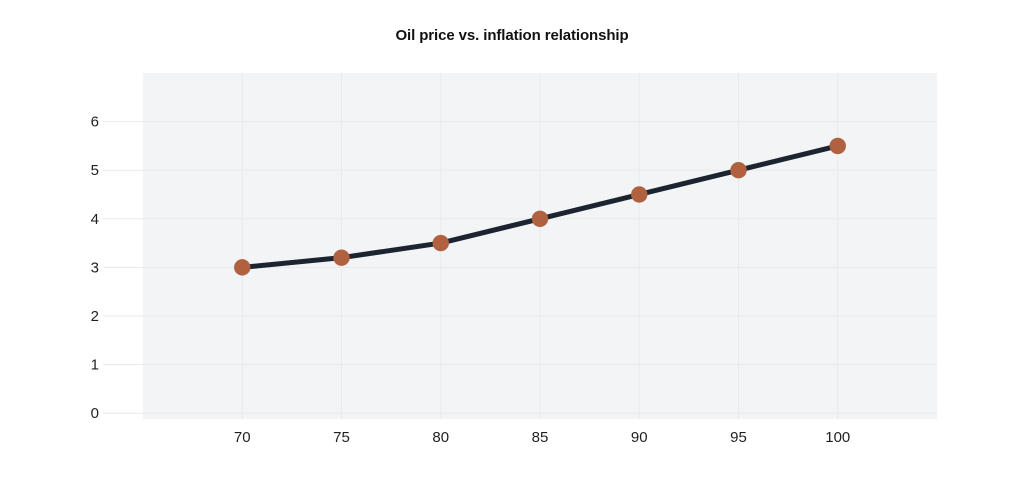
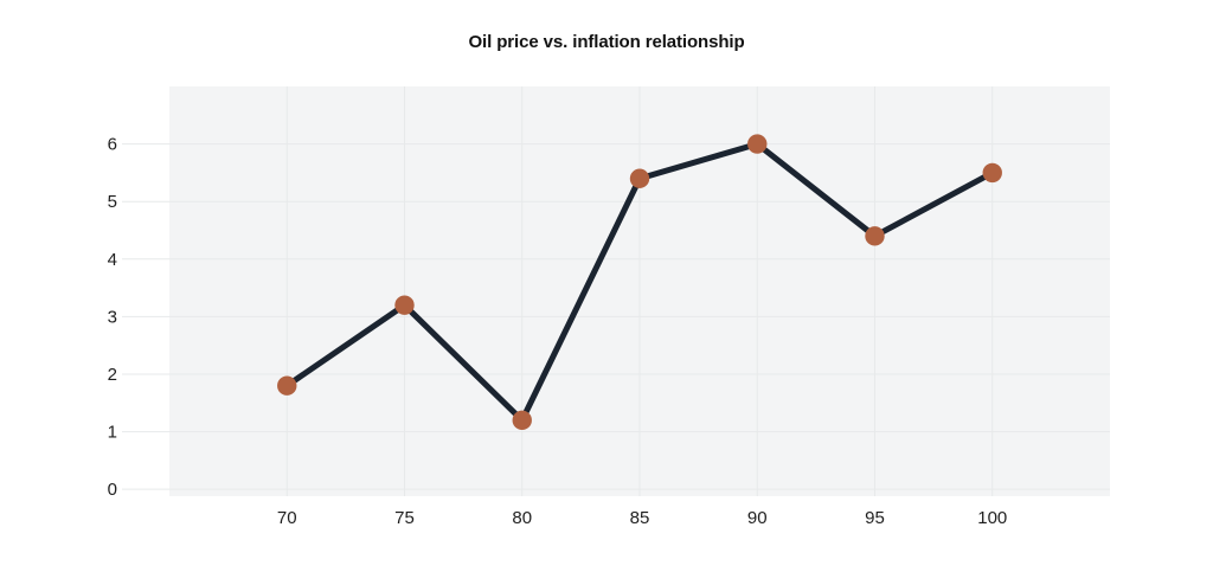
70: 3.0 -> 1.8
80: 3.5 -> 1.2
85: 4.0 -> 5.4
90: 4.5 -> 6.0
95: 5.0 -> 4.4
